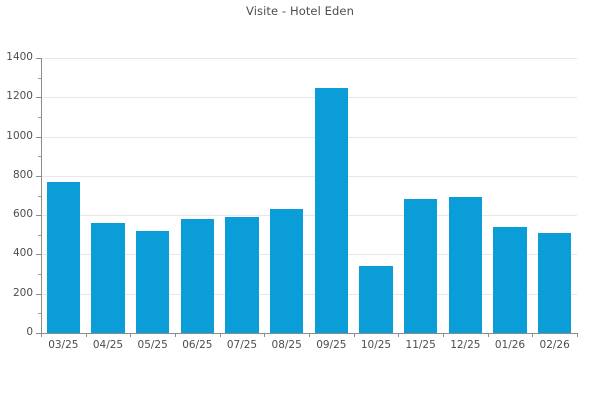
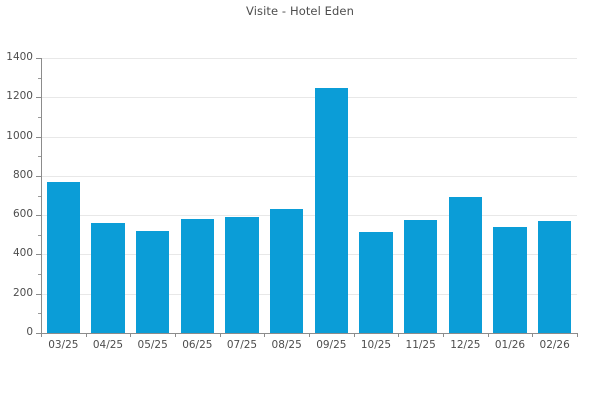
10/25: 340 -> 520
11/25: 680 -> 570
02/26: 510 -> 570
